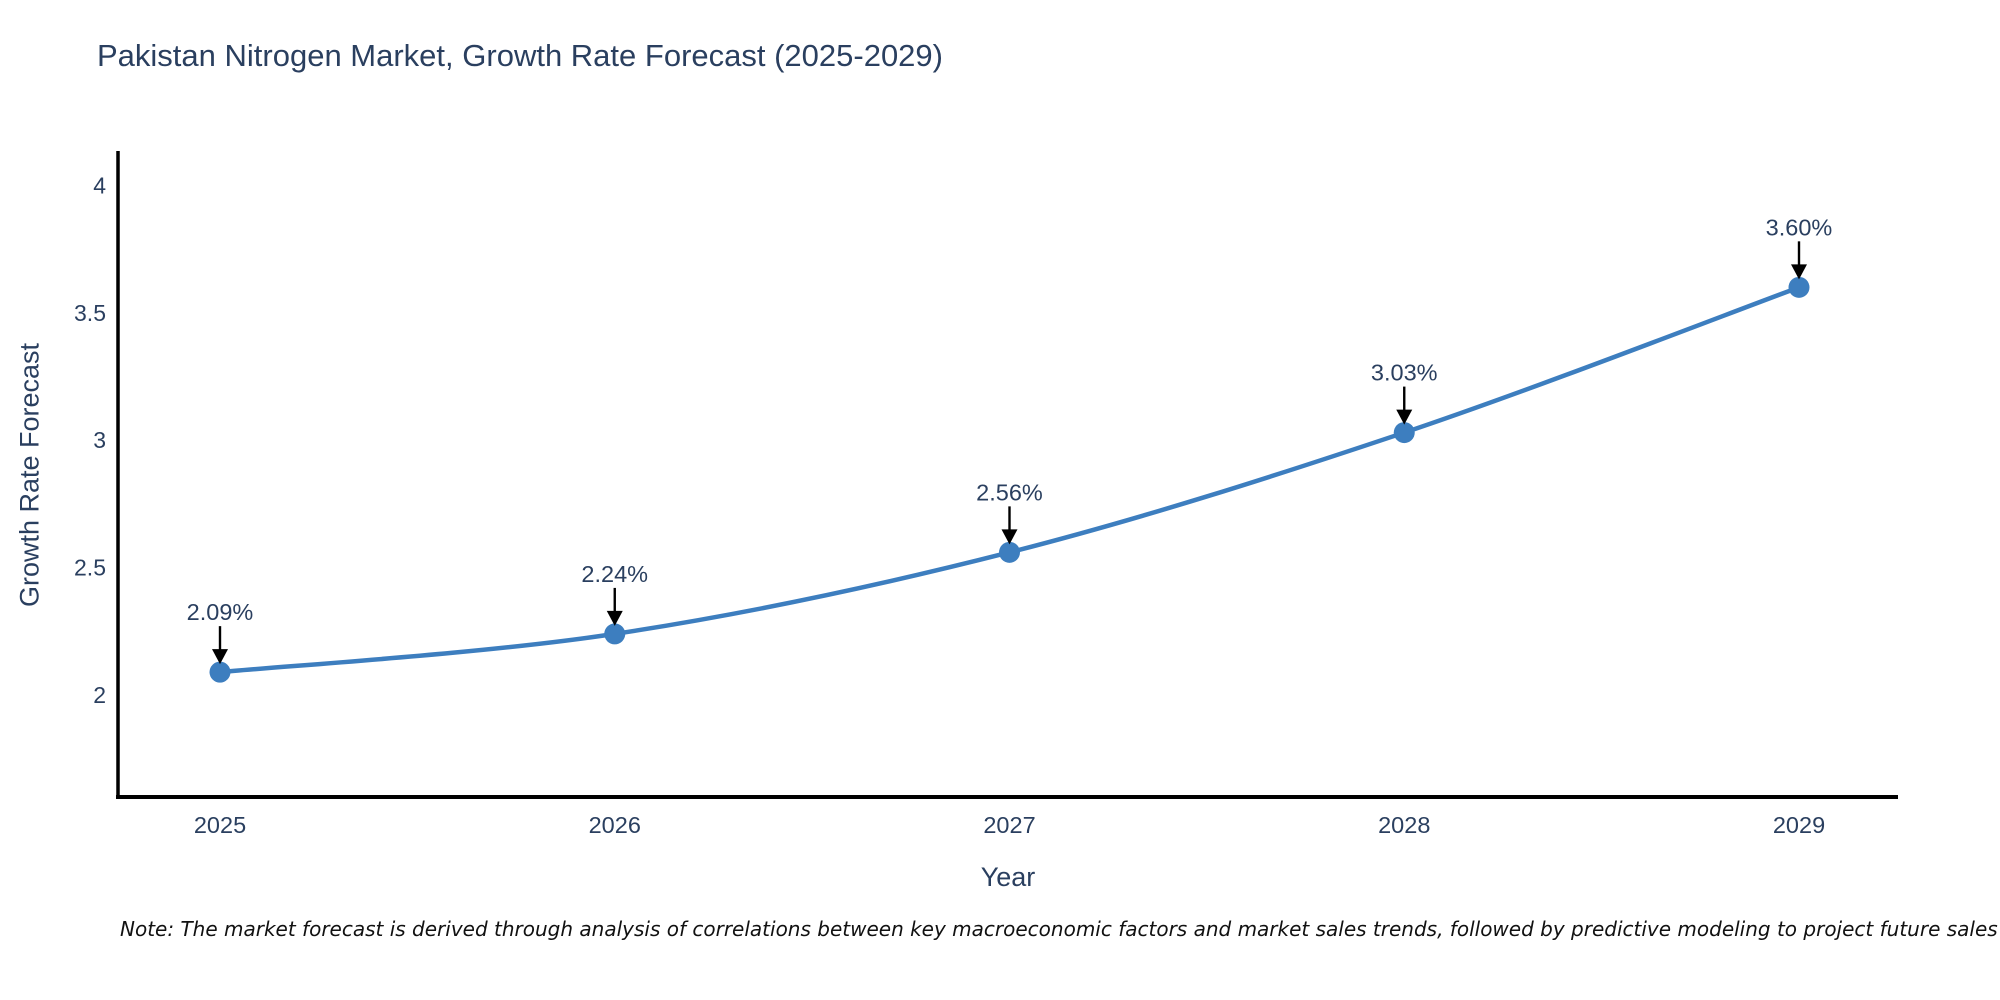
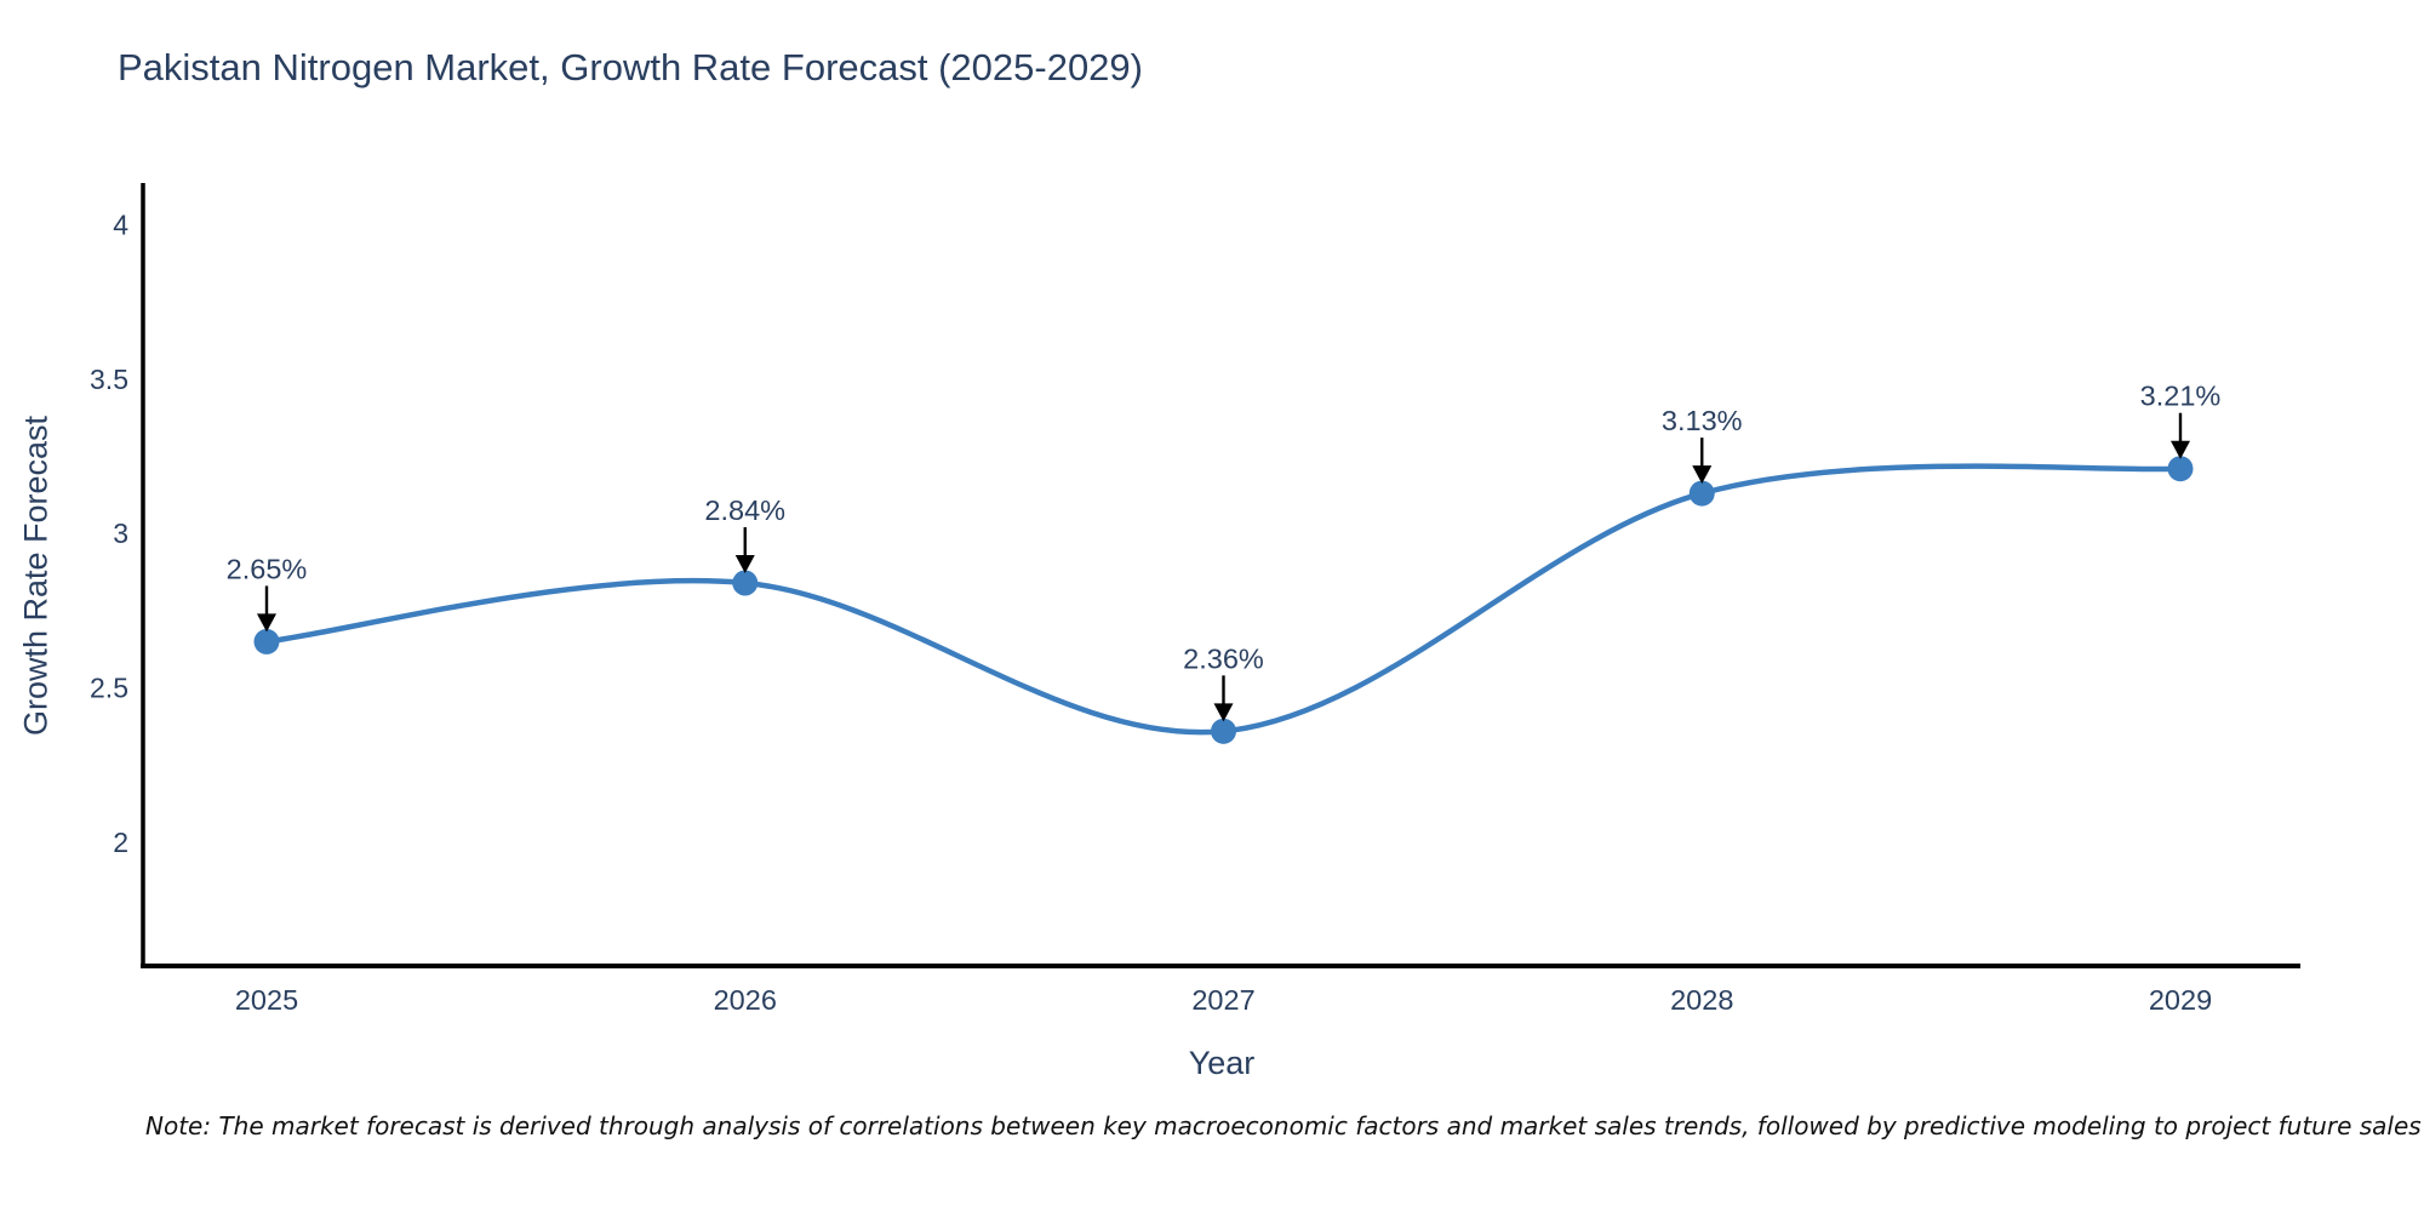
2025: 2.09% -> 2.65%
2026: 2.24% -> 2.84%
2027: 2.56% -> 2.36%
2028: 3.03% -> 3.13%
2029: 3.60% -> 3.21%
